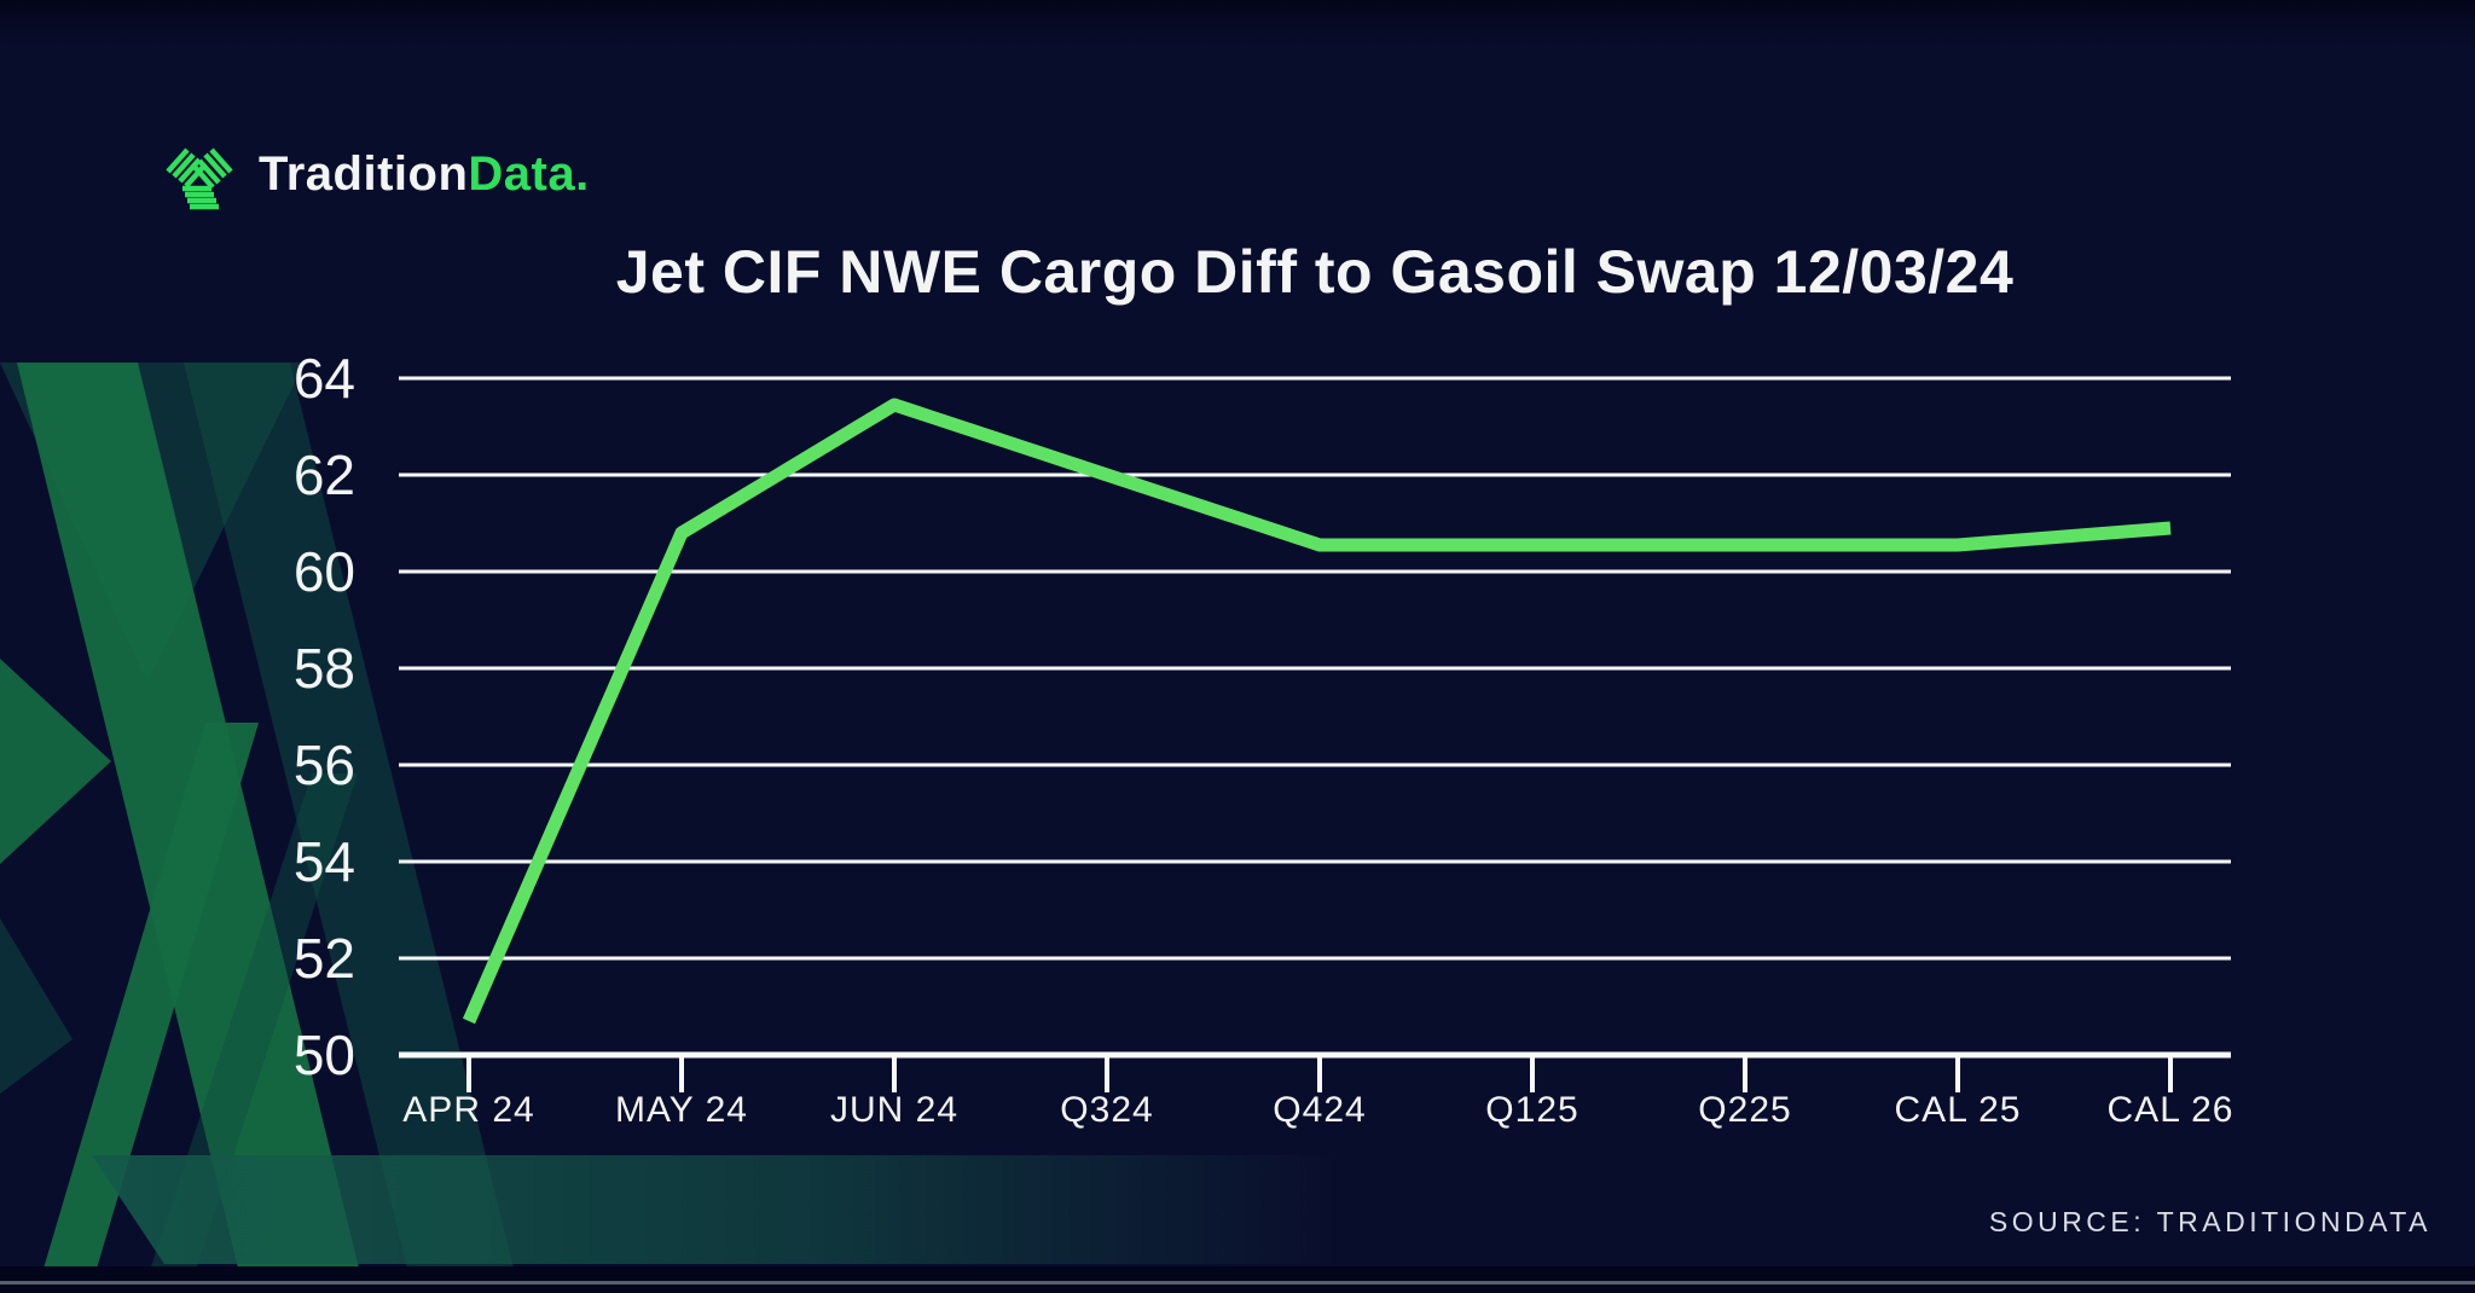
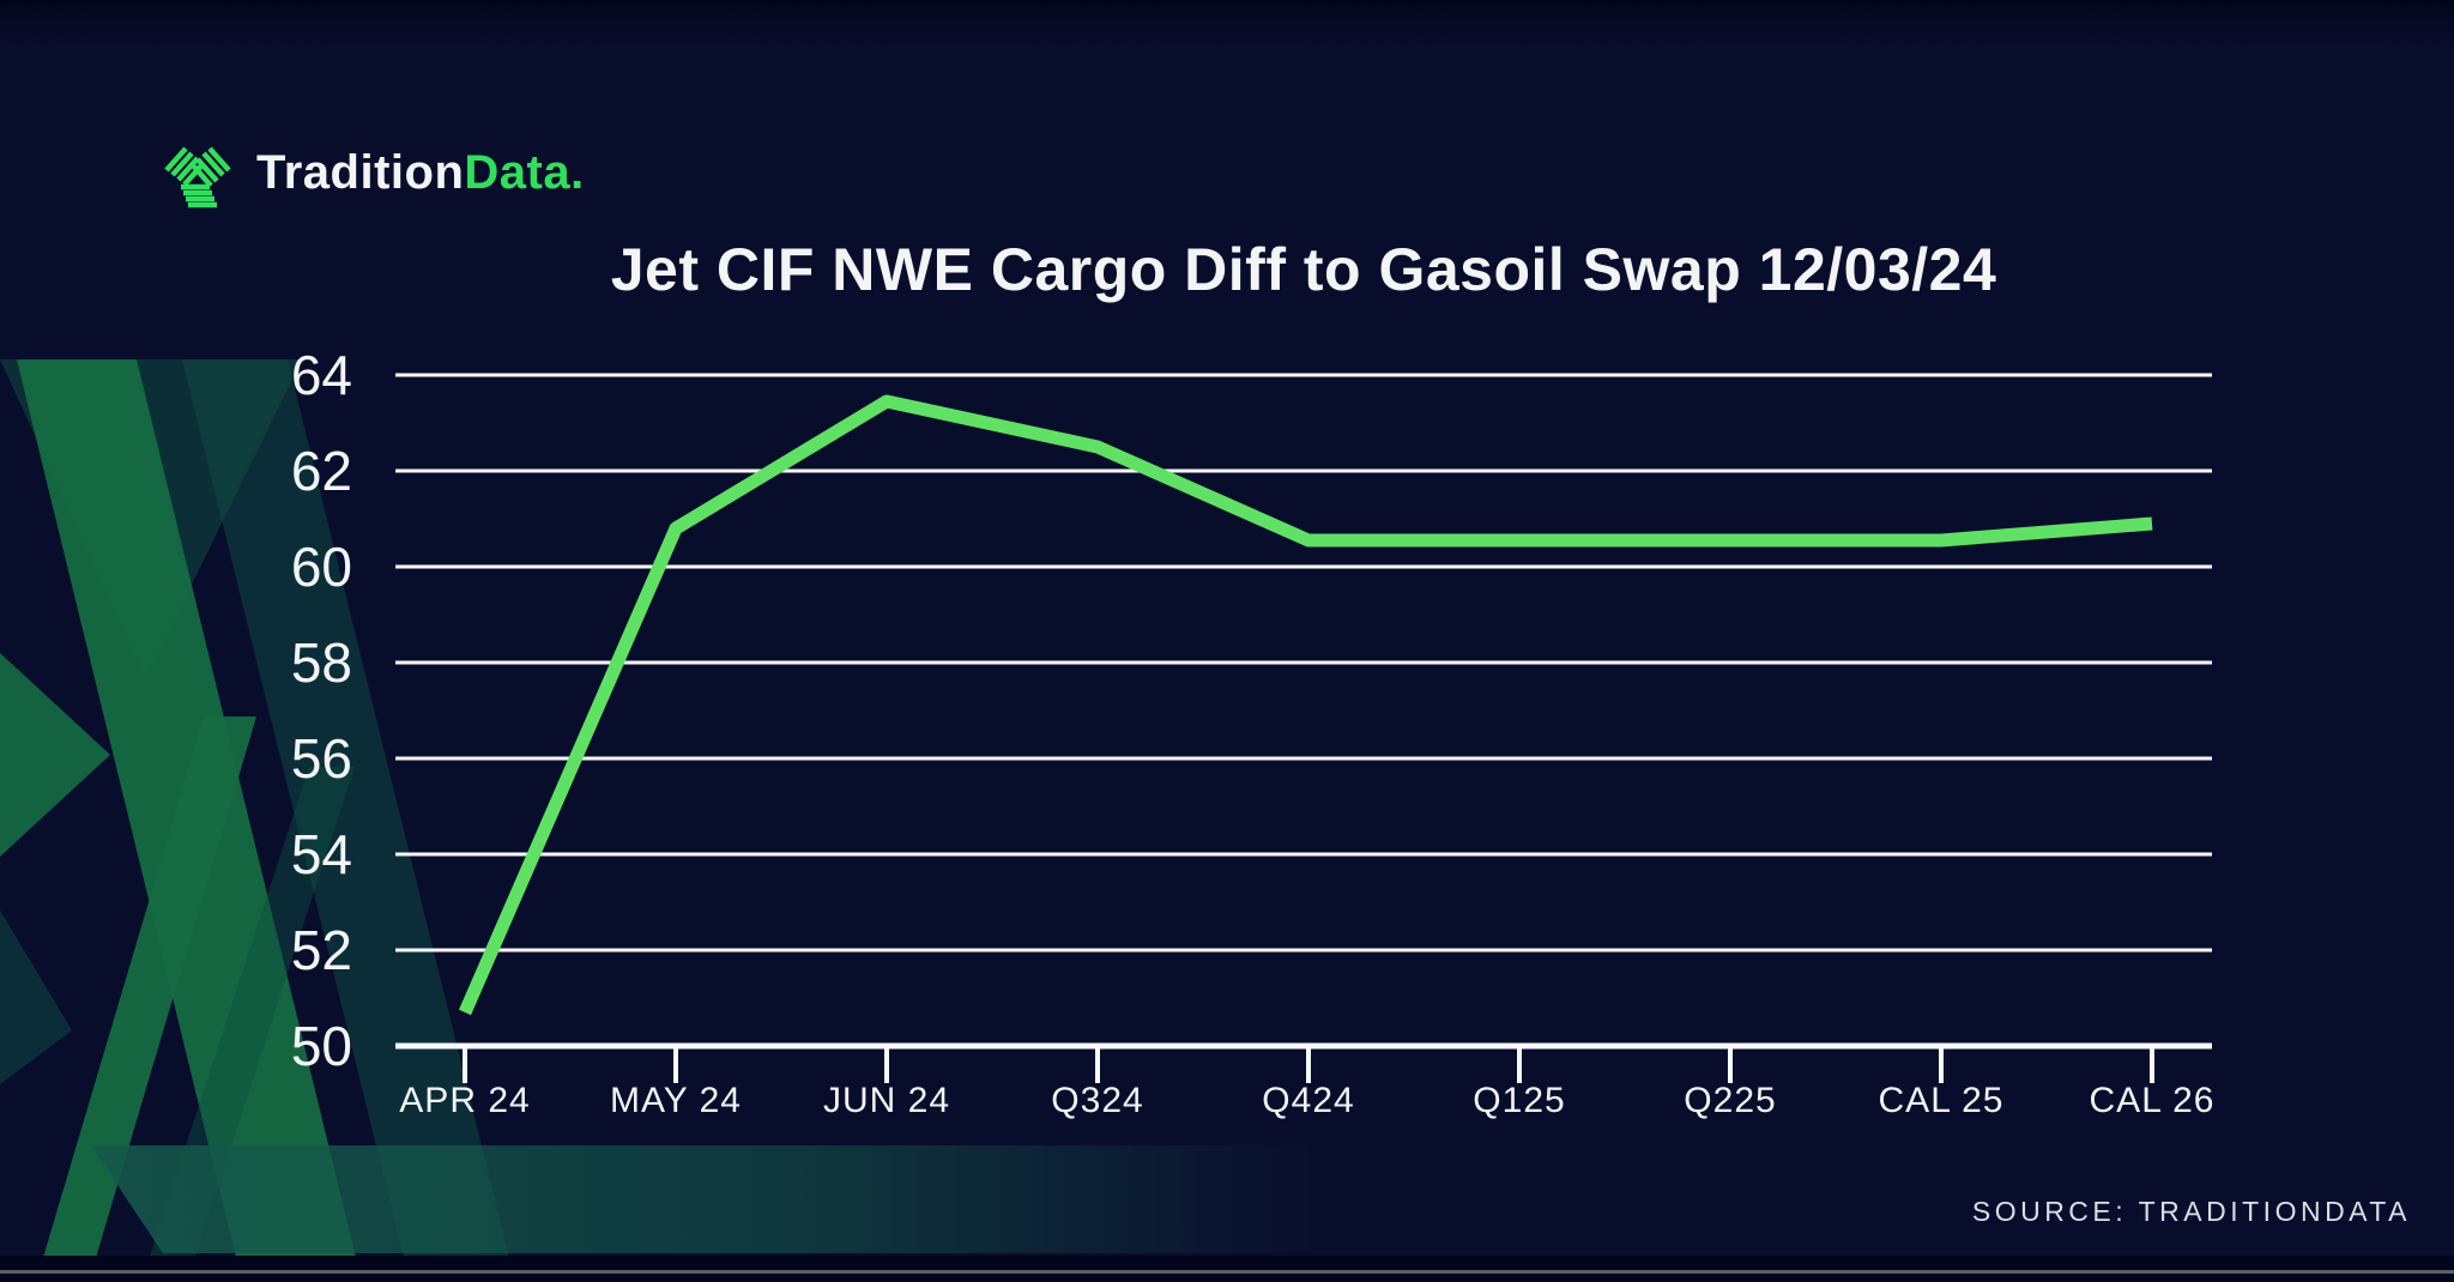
Q324: 62.0 -> 62.5
